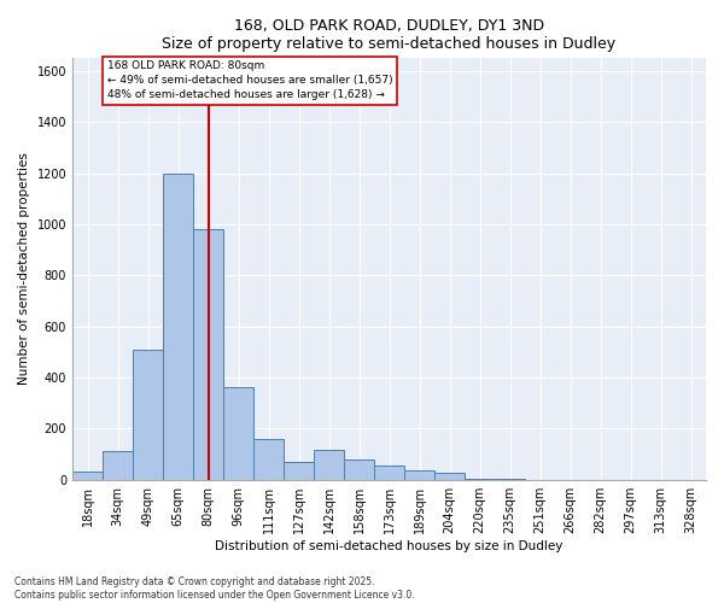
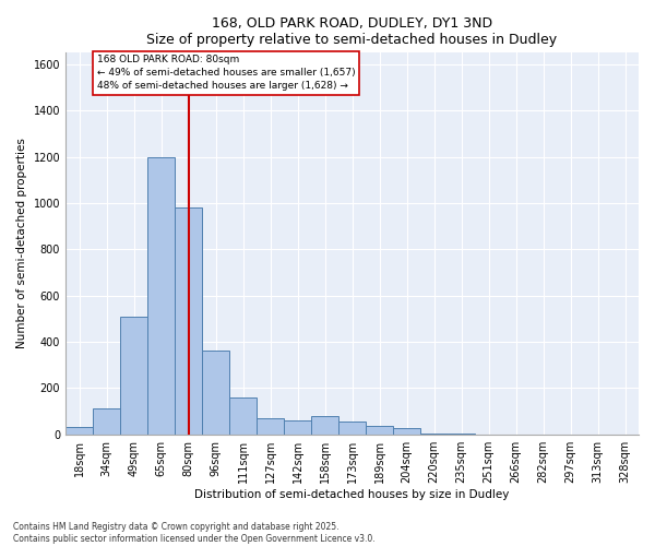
142sqm: 115 -> 60
